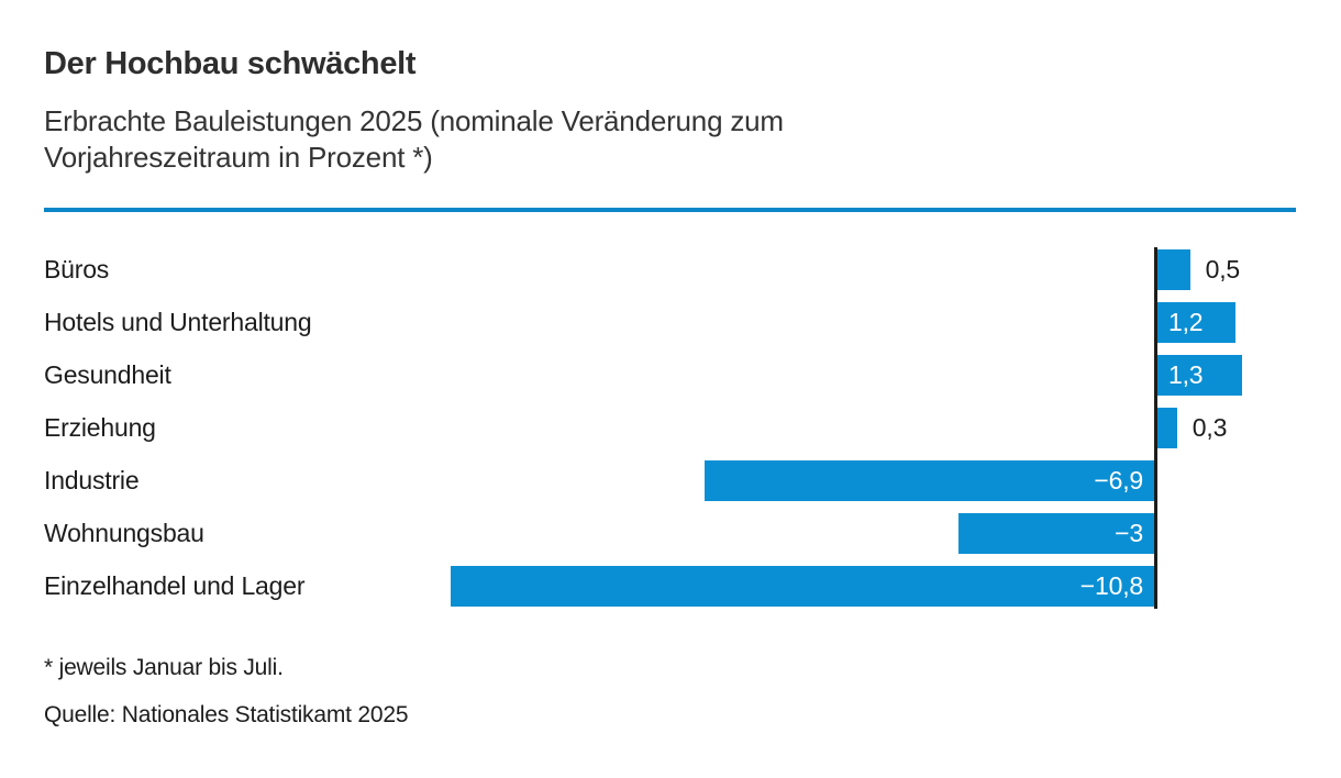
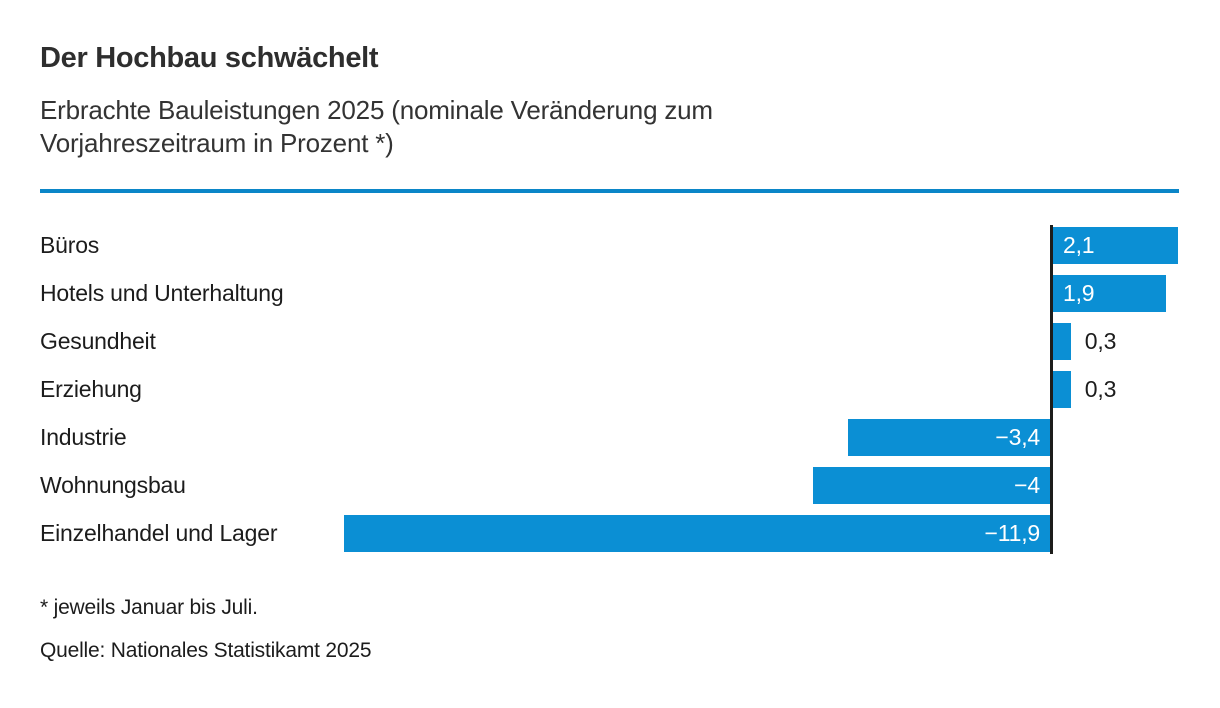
Büros: 0,5 -> 2,1
Hotels und Unterhaltung: 1,2 -> 1,9
Gesundheit: 1,3 -> 0,3
Industrie: −6,9 -> −3,4
Wohnungsbau: −3 -> −4
Einzelhandel und Lager: −10,8 -> −11,9
